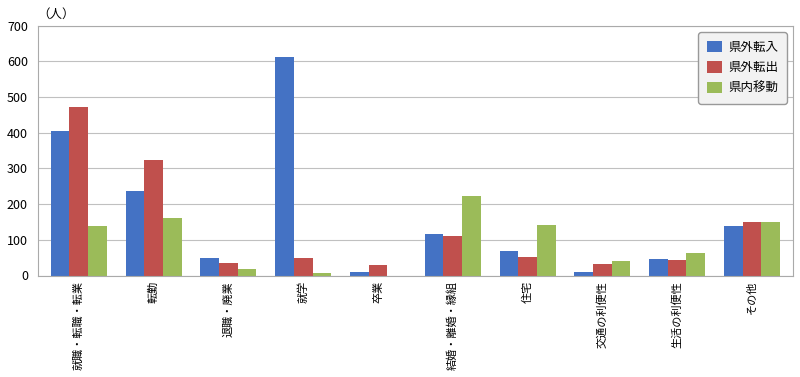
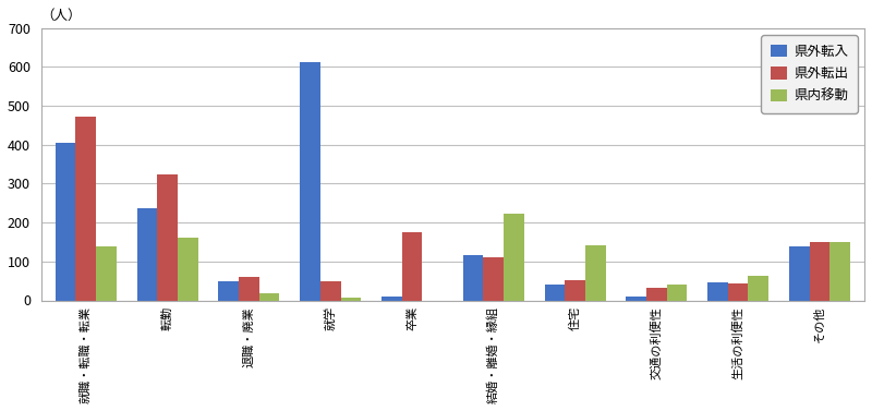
県外転出/退職・廃業: 35 -> 60
県外転出/卒業: 30 -> 175
県外転入/住宅: 68 -> 40
